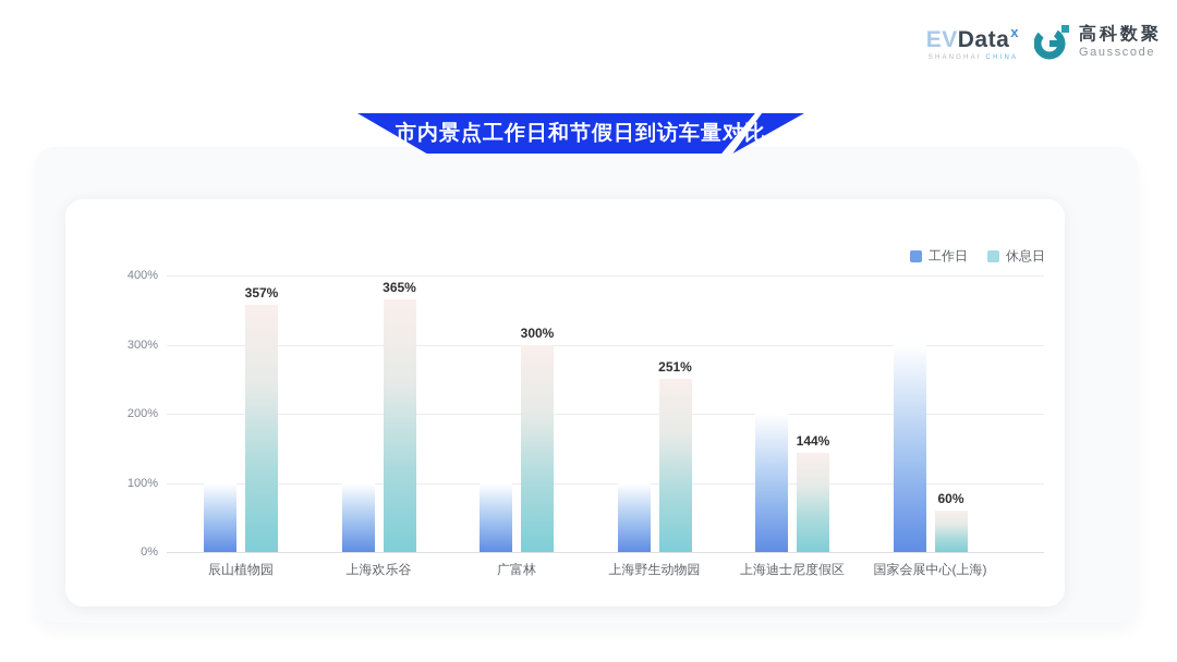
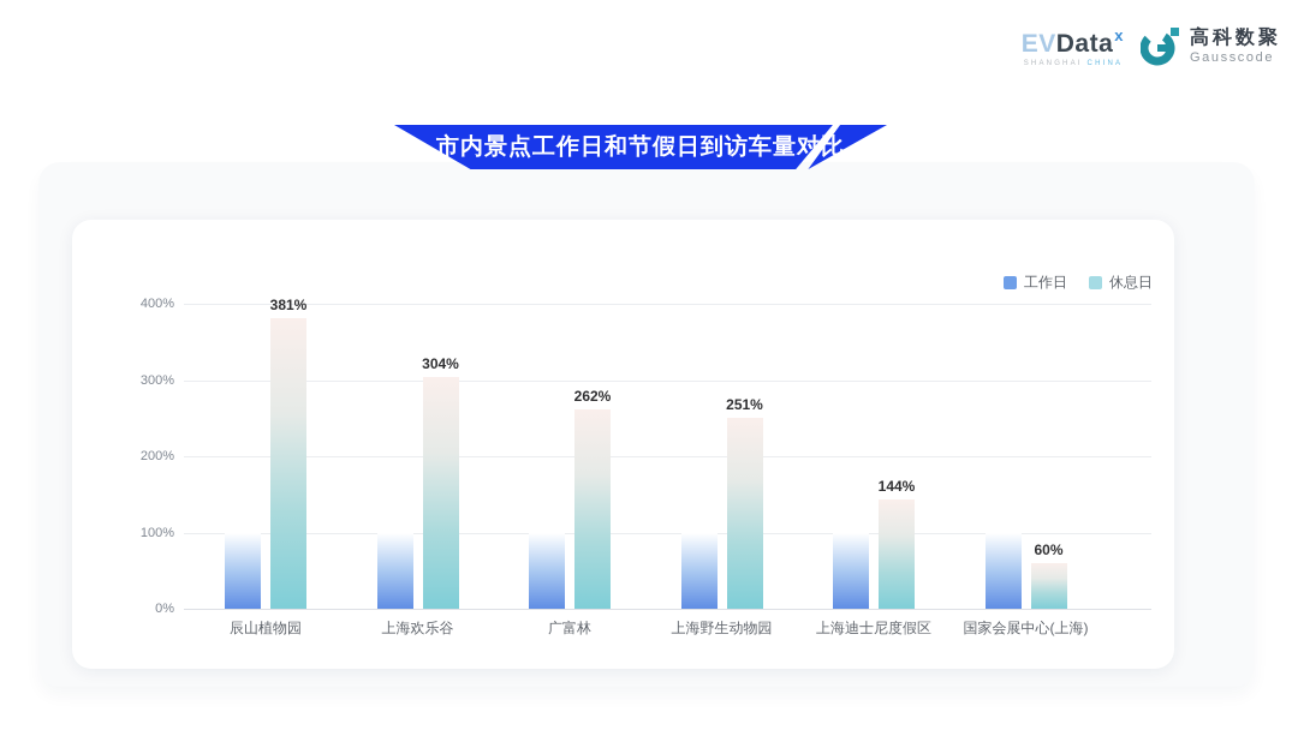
休息日/辰山植物园: 357% -> 381%
休息日/上海欢乐谷: 365% -> 304%
休息日/广富林: 300% -> 262%
工作日/上海迪士尼度假区: 200% -> 100%
工作日/国家会展中心(上海): 300% -> 100%
